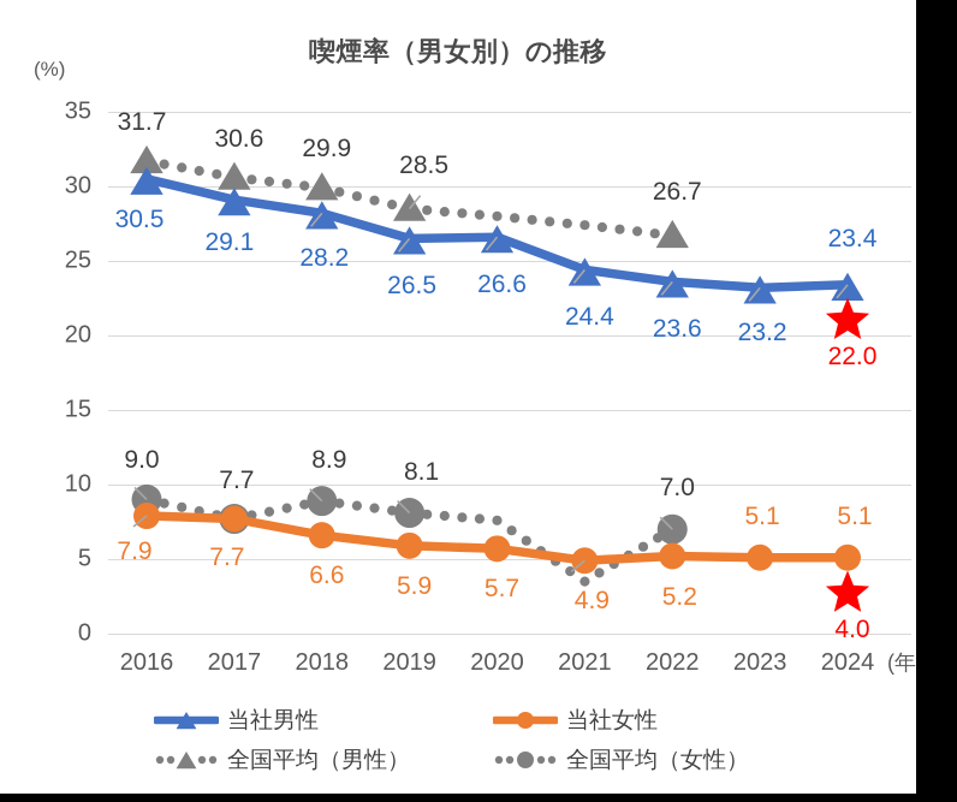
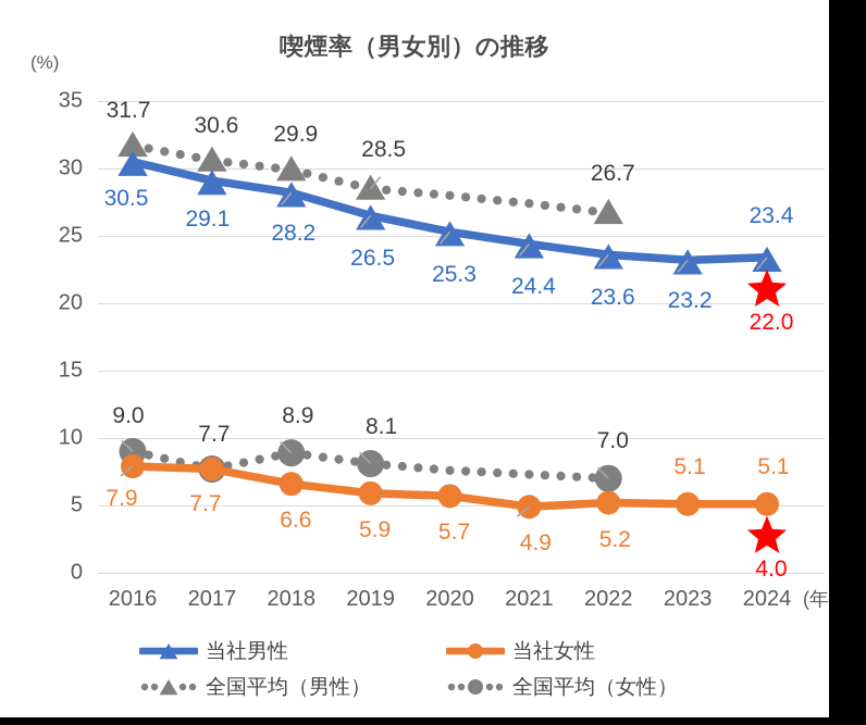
当社男性/2020: 26.6 -> 25.3
全国平均（女性）/2021: 3.5 -> 7.3
